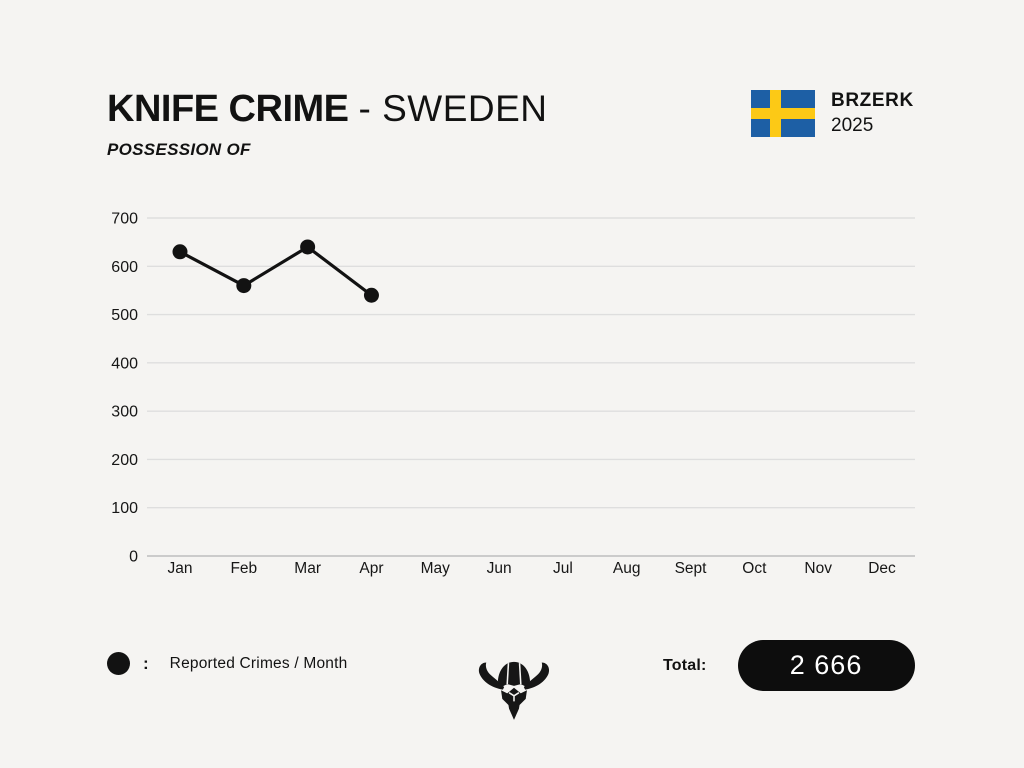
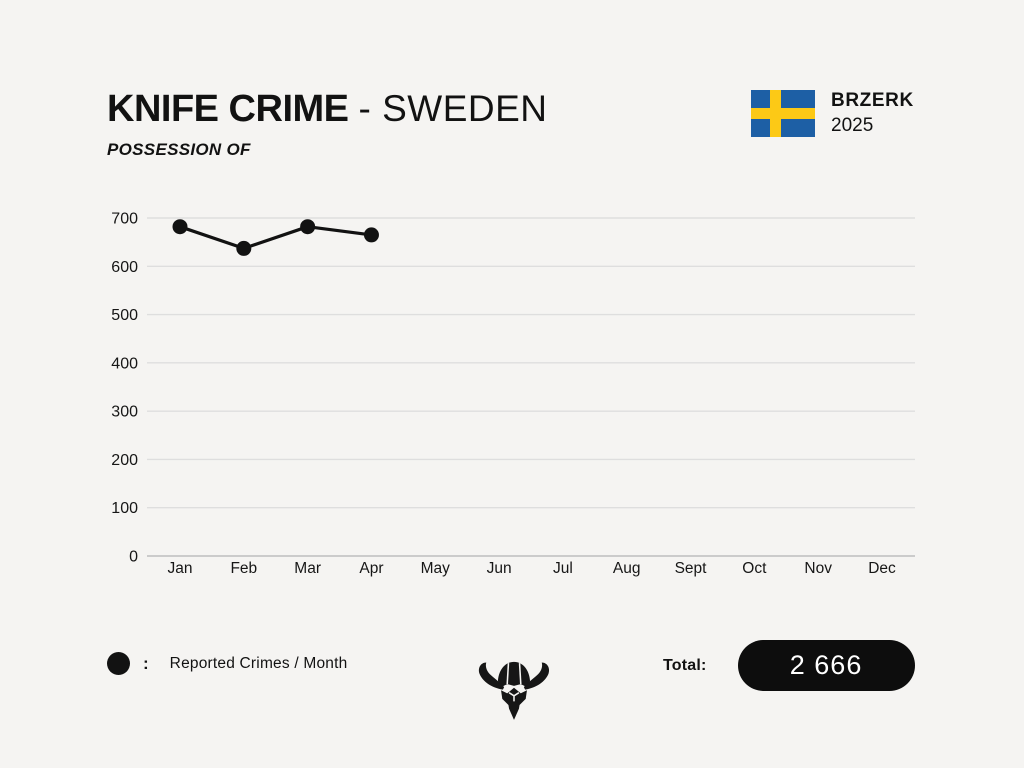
Jan: 630 -> 680
Feb: 560 -> 640
Mar: 640 -> 680
Apr: 540 -> 660
